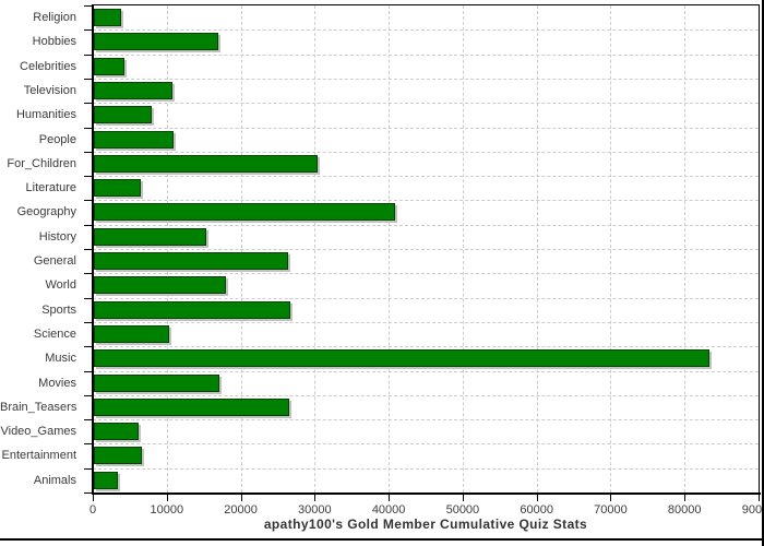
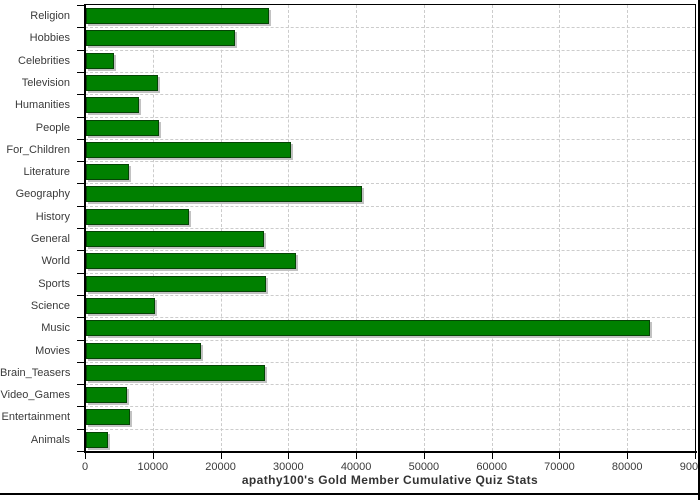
Religion: 4000 -> 27000
Hobbies: 17000 -> 22000
World: 18000 -> 31000
